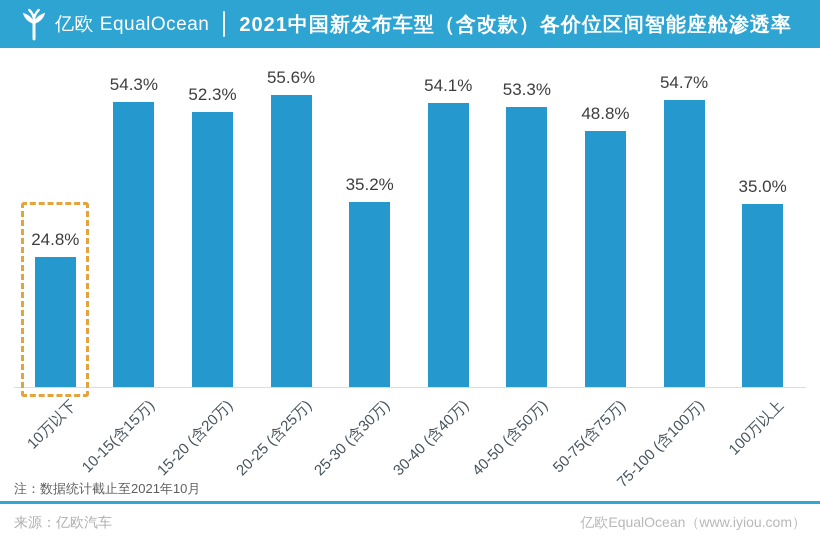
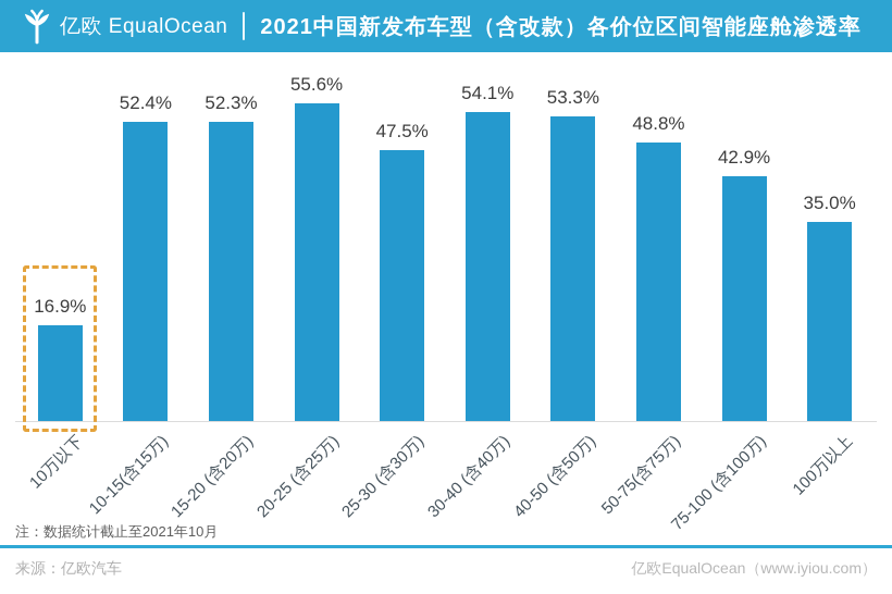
10万以下: 24.8% -> 16.9%
10-15(含15万): 54.3% -> 52.4%
25-30 (含30万): 35.2% -> 47.5%
75-100 (含100万): 54.7% -> 42.9%
